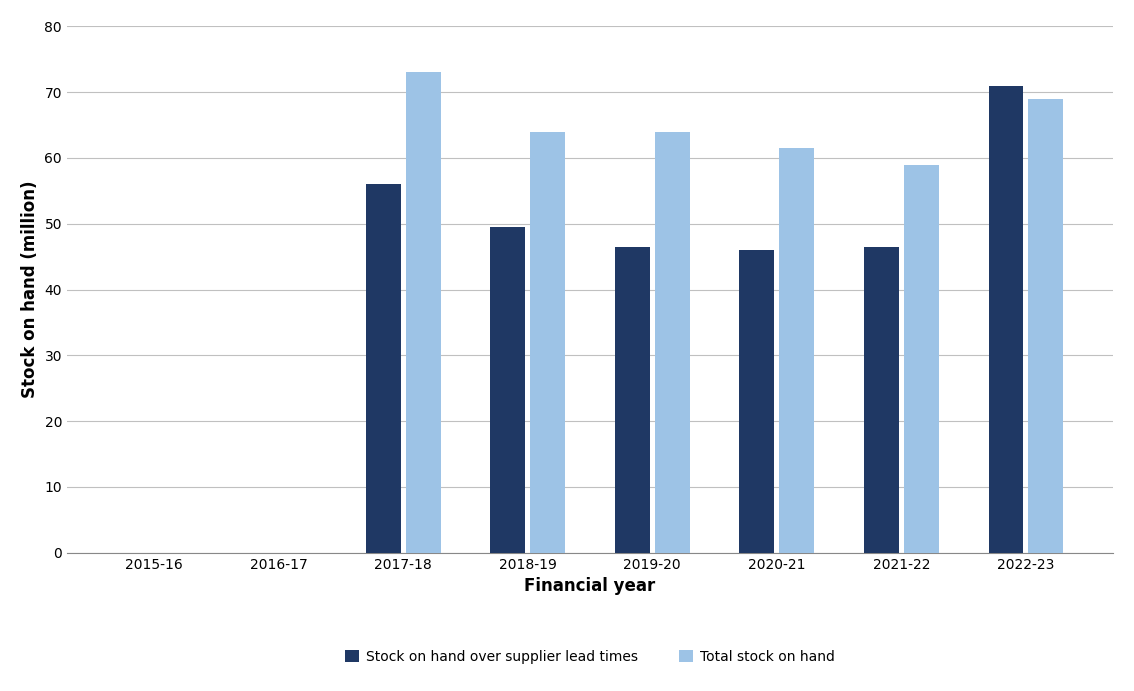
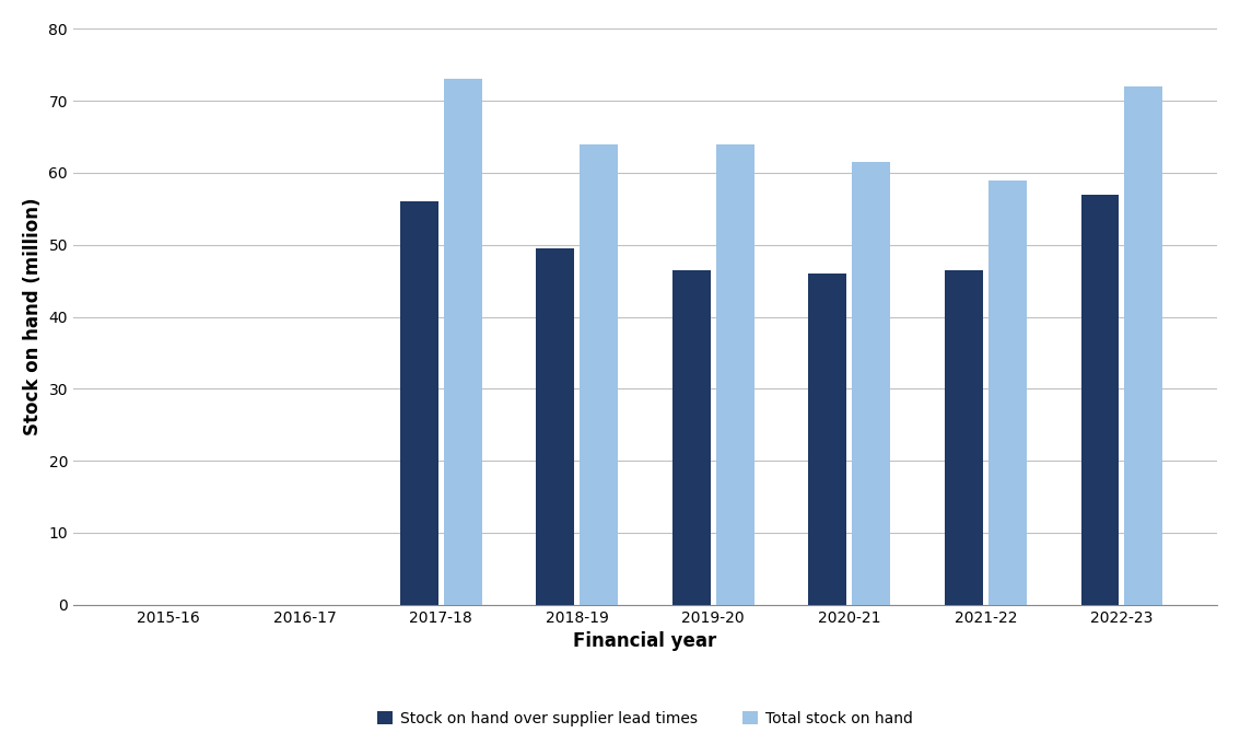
Stock on hand over supplier lead times/2022-23: 71.0 -> 57.0
Total stock on hand/2022-23: 69.0 -> 72.0
